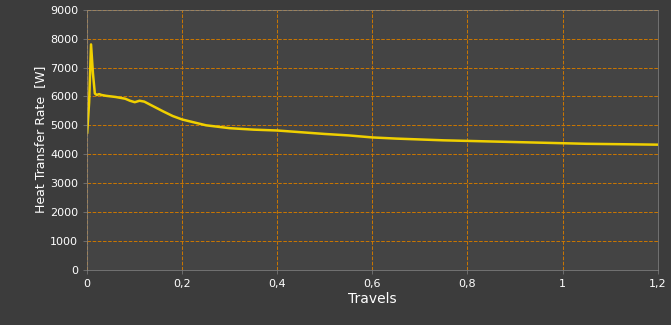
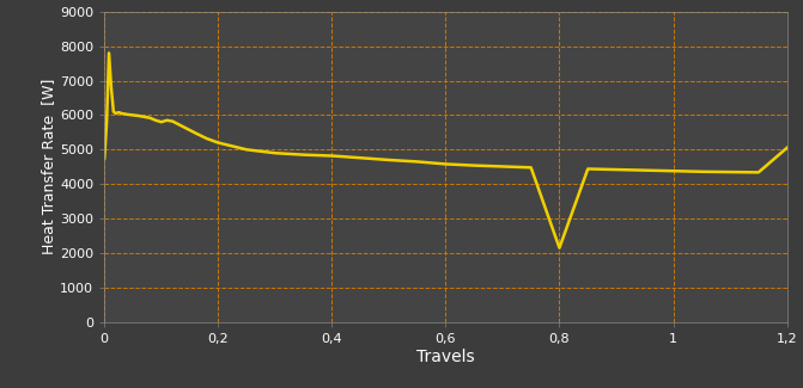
0,8: 4460 -> 2150
1,2: 4330 -> 5050
